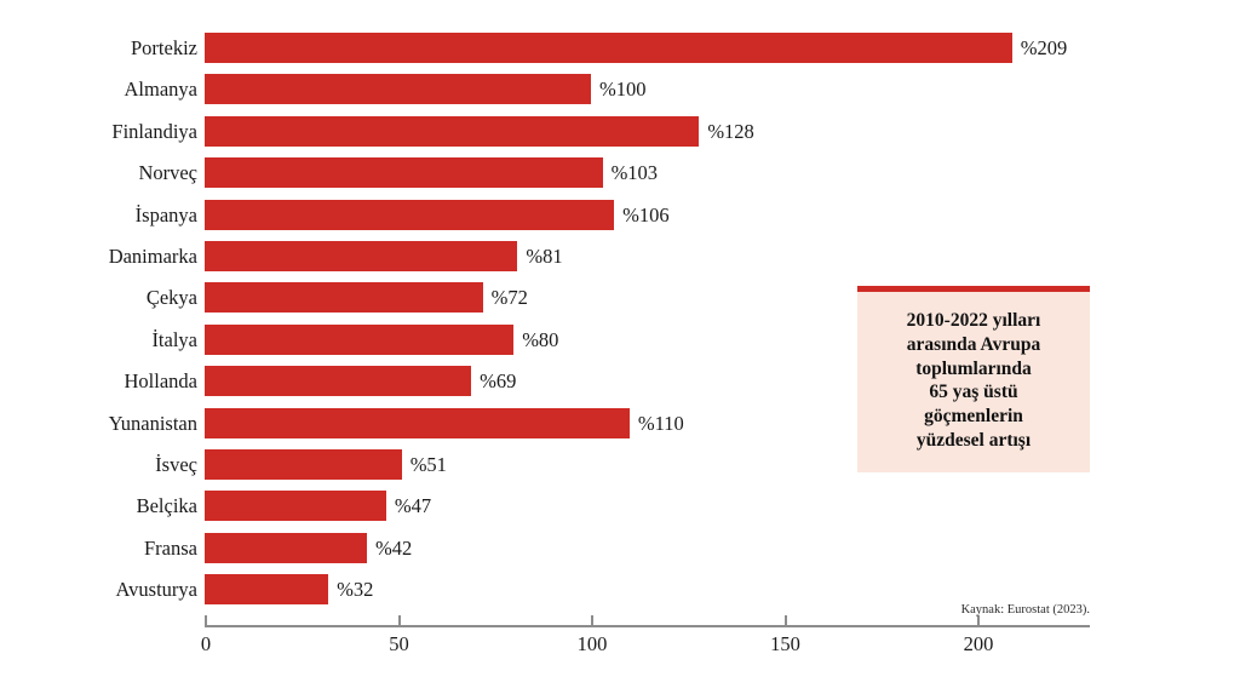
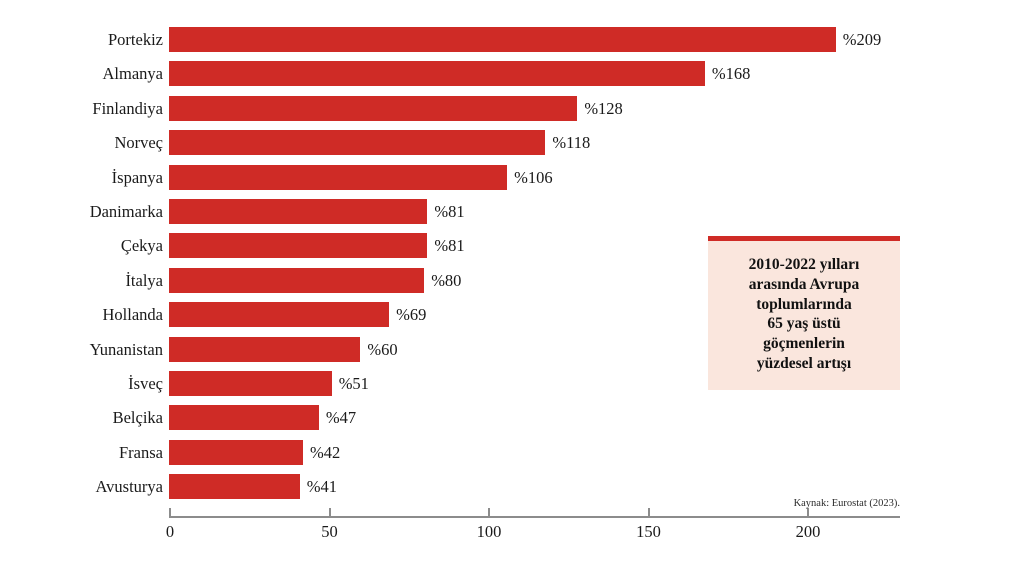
Almanya: 100 -> 168
Norveç: 103 -> 118
Çekya: 72 -> 81
Yunanistan: 110 -> 60
Avusturya: 32 -> 41
